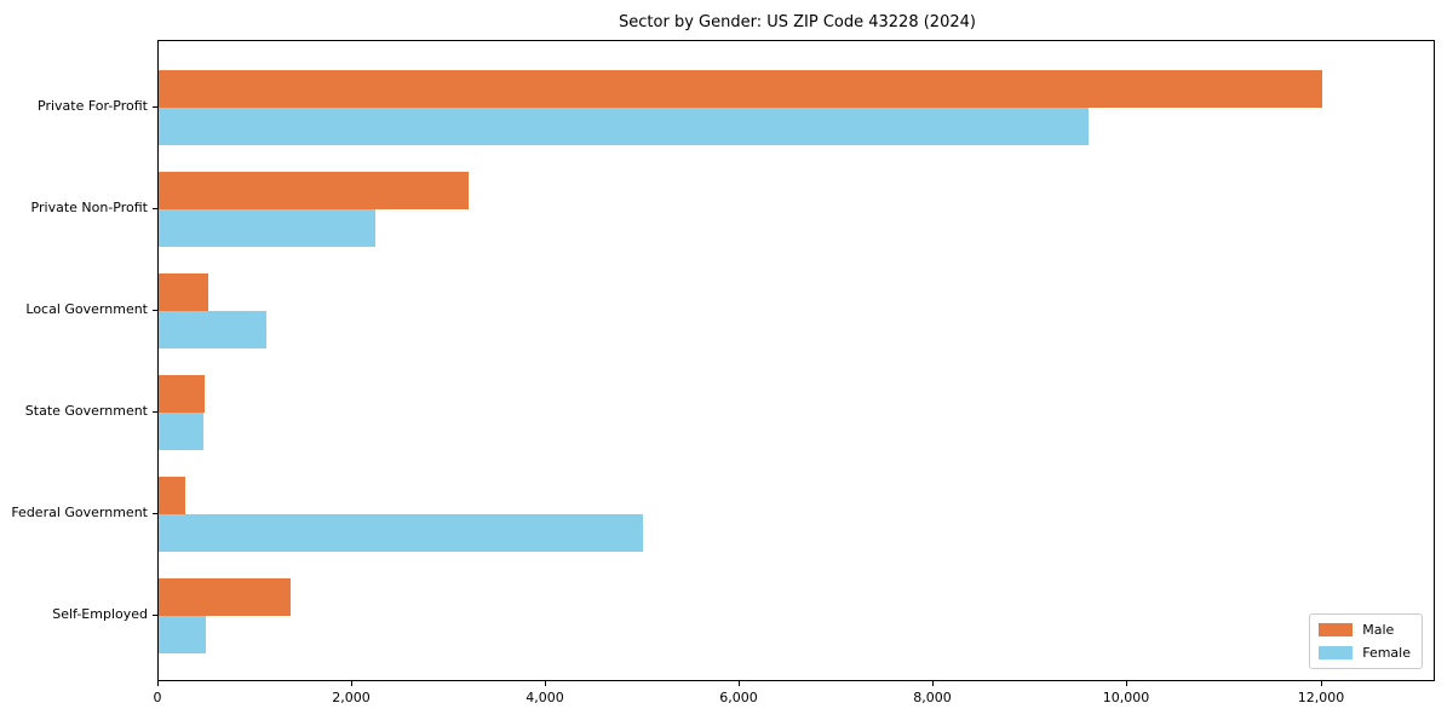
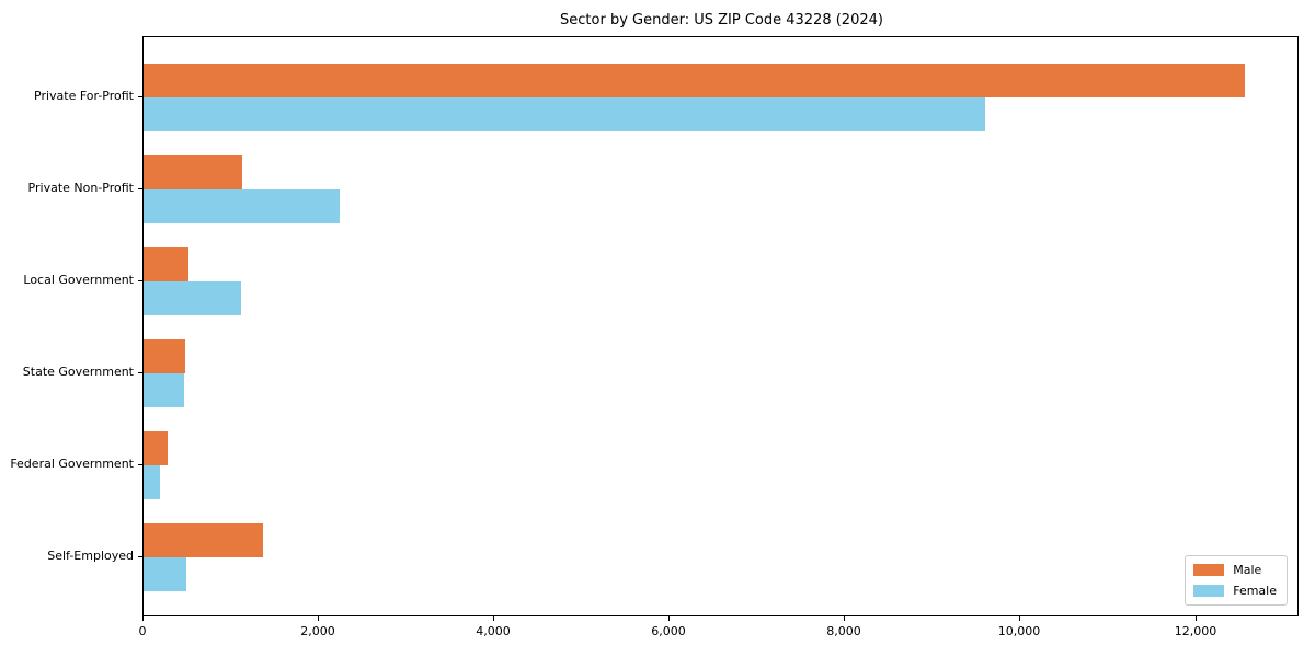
Male/Private For-Profit: 12000 -> 12600
Male/Private Non-Profit: 3200 -> 1100
Female/Federal Government: 5000 -> 200
